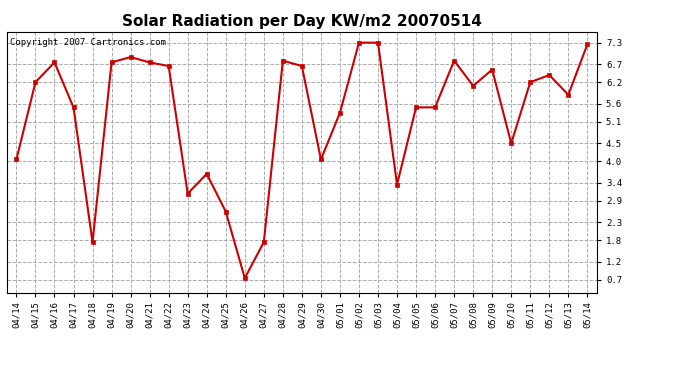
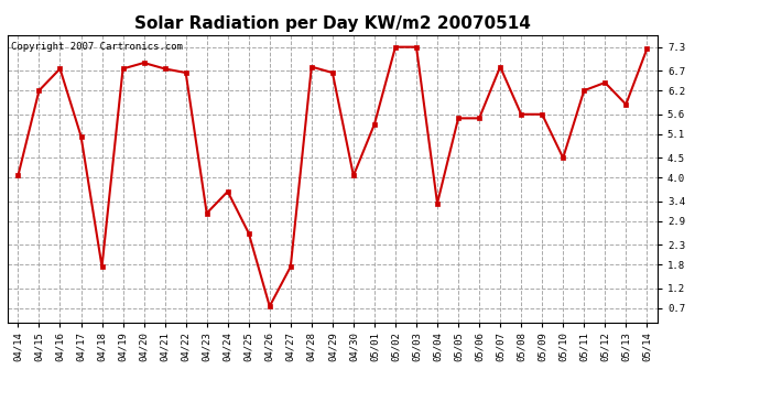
04/17: 5.50 -> 5.05
05/08: 6.10 -> 5.60
05/09: 6.55 -> 5.60
